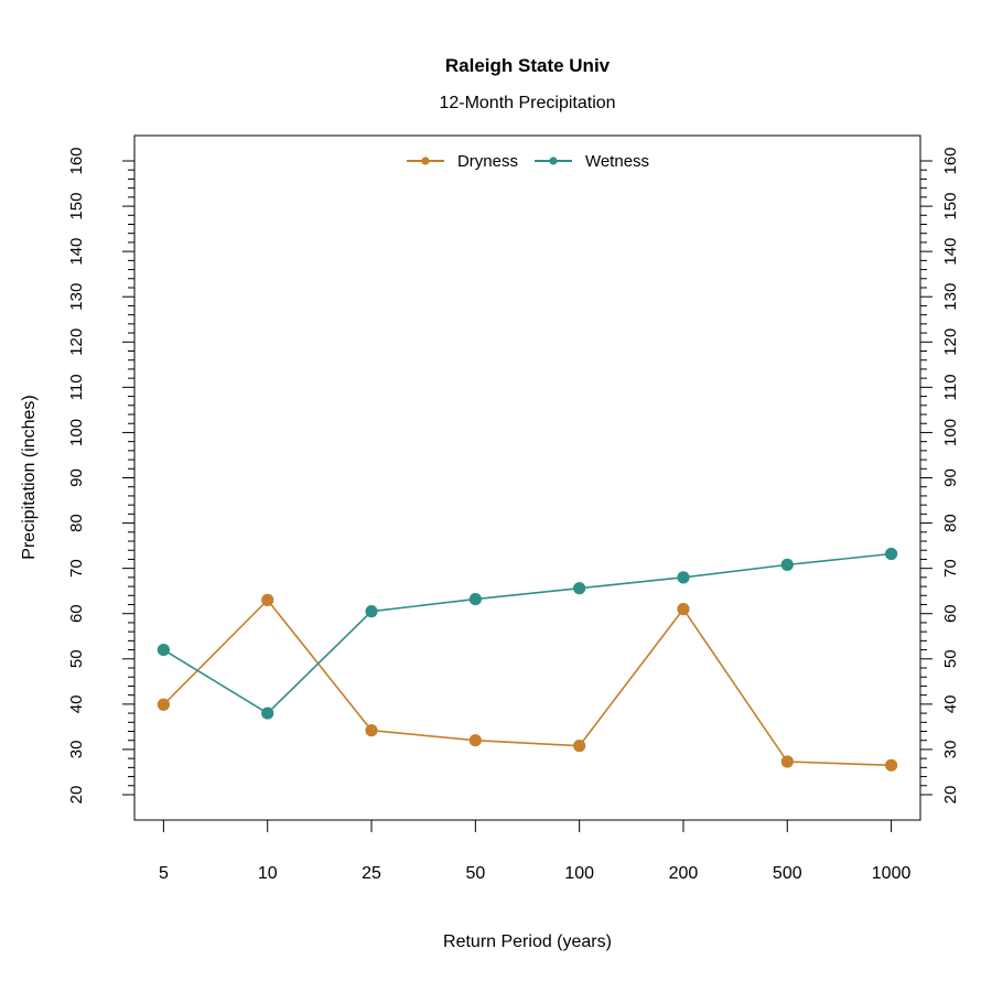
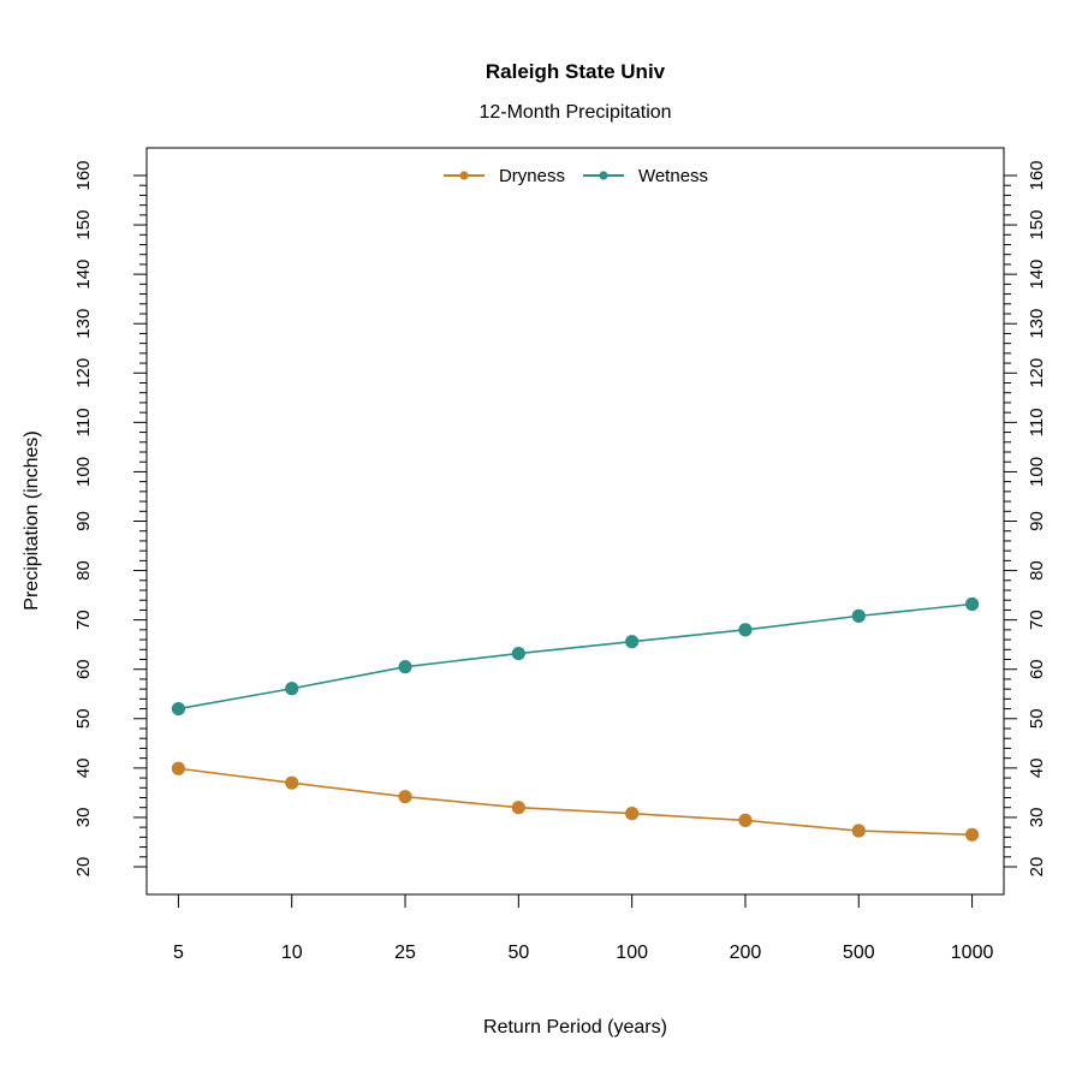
Dryness/10: 63 -> 37
Wetness/10: 38 -> 56
Dryness/200: 61 -> 29
